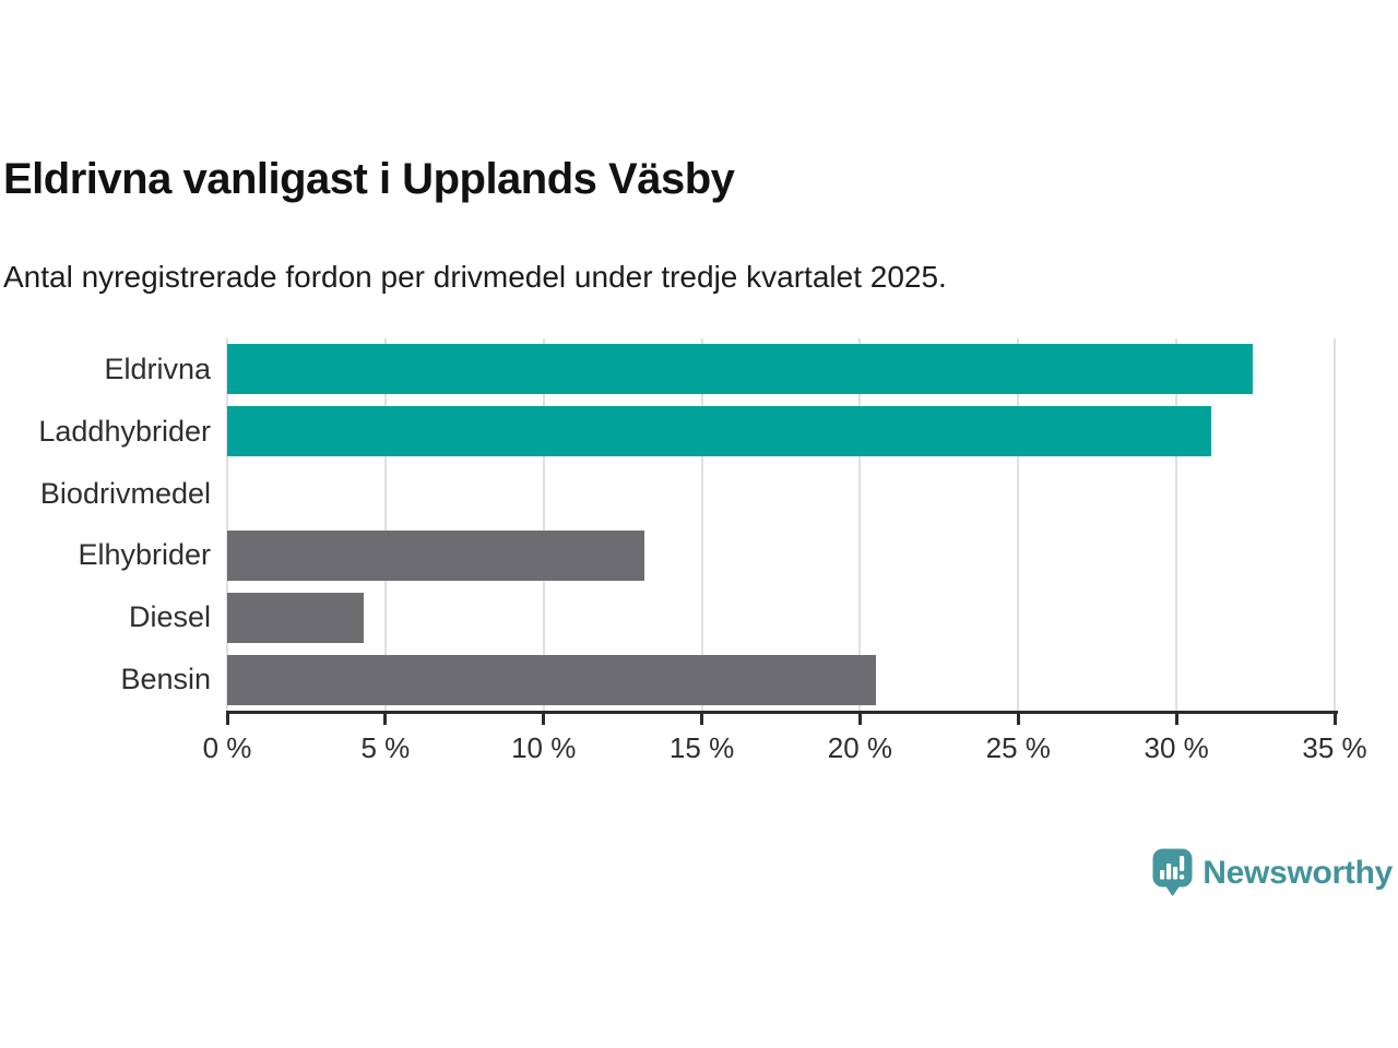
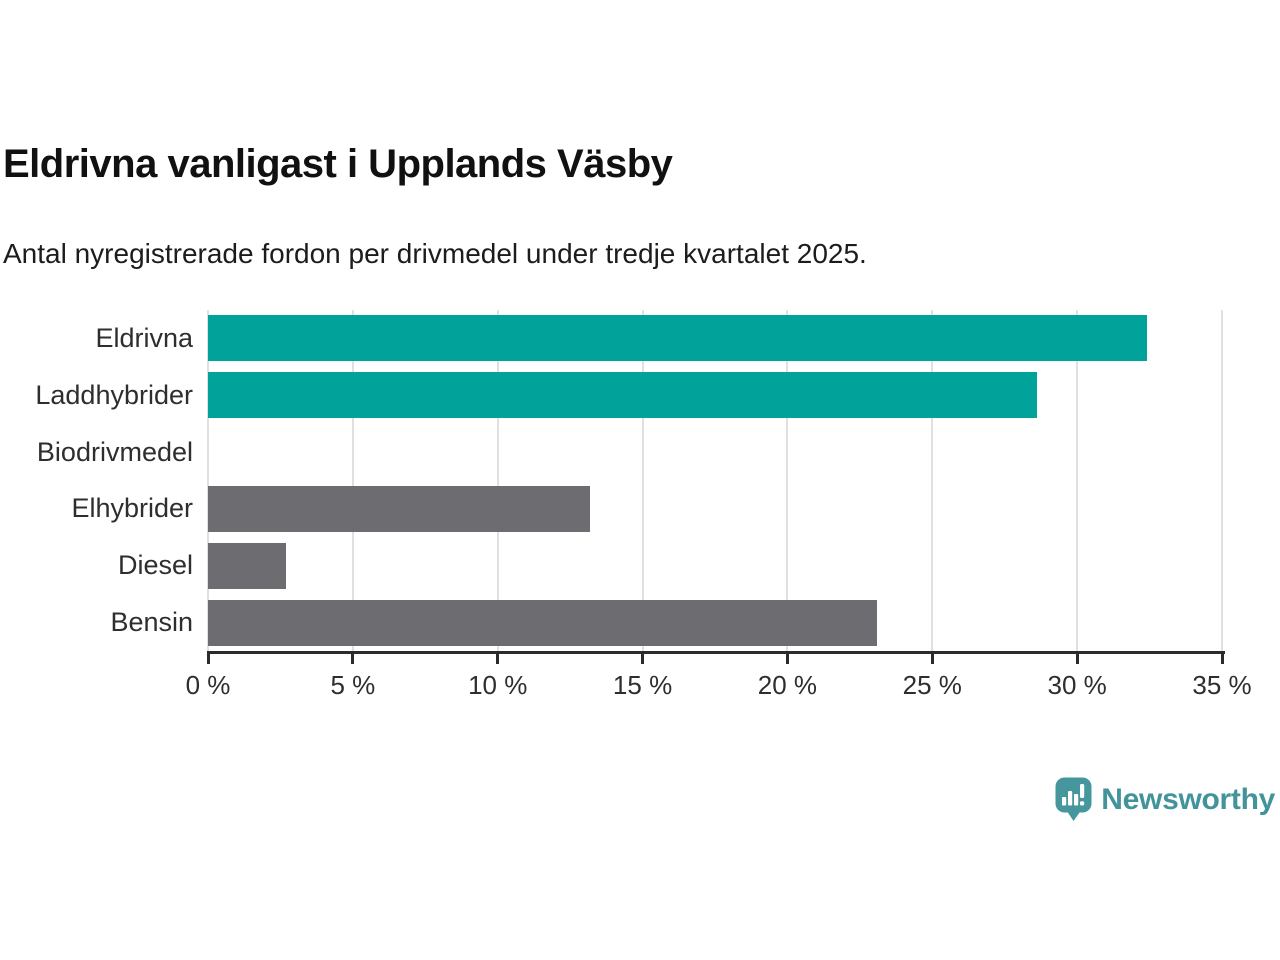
Laddhybrider: 31.1% -> 28.6%
Diesel: 4.3% -> 2.7%
Bensin: 20.5% -> 23.1%
